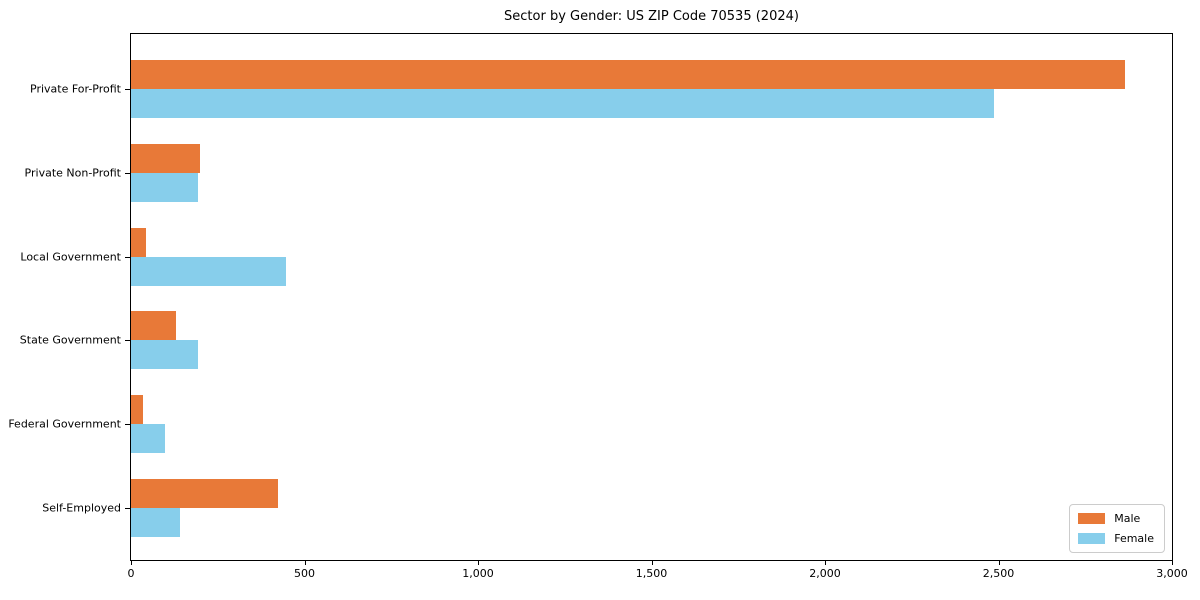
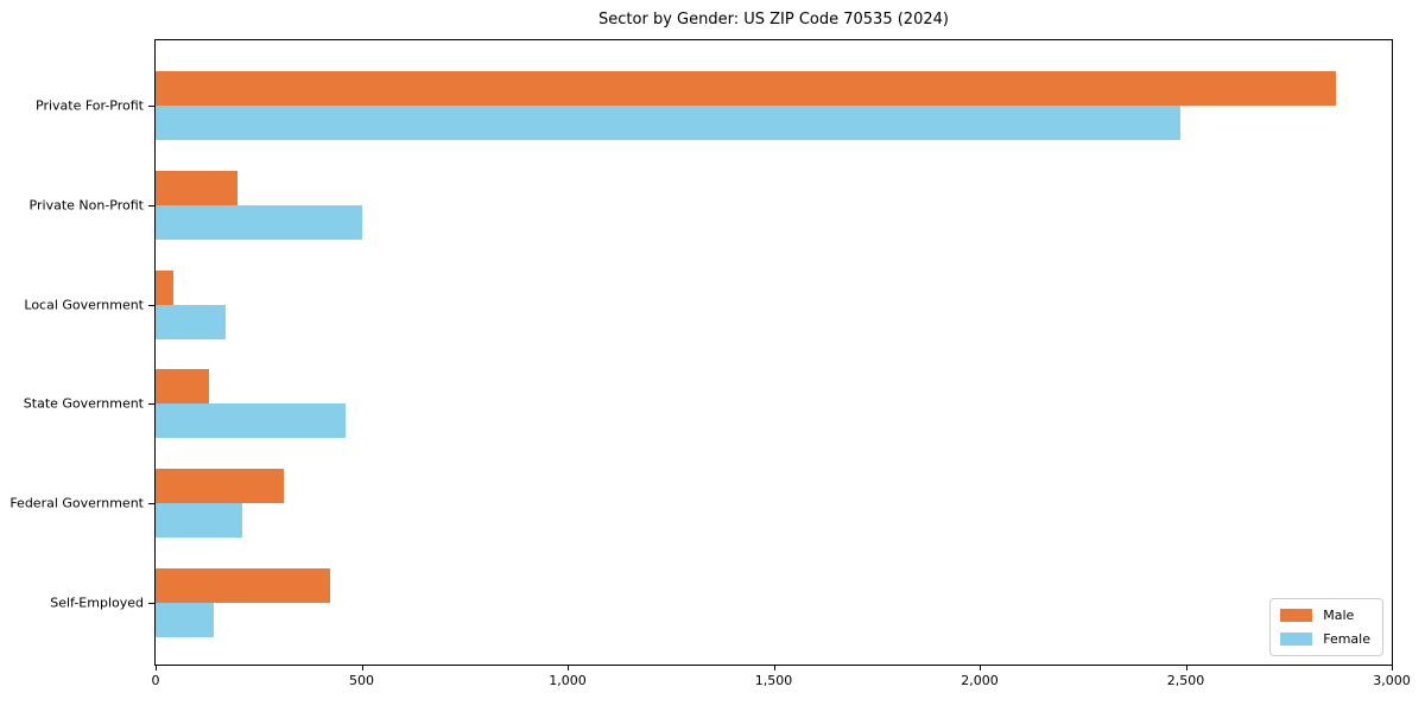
Female/Private Non-Profit: 190 -> 500
Female/Local Government: 450 -> 170
Female/State Government: 190 -> 460
Male/Federal Government: 40 -> 310
Female/Federal Government: 100 -> 210
